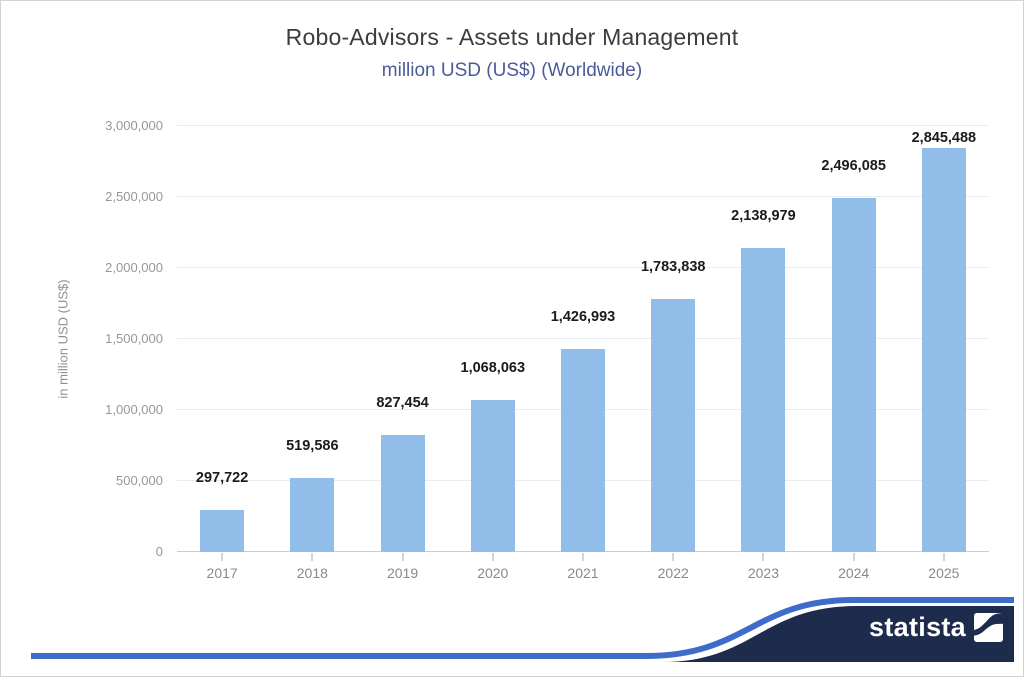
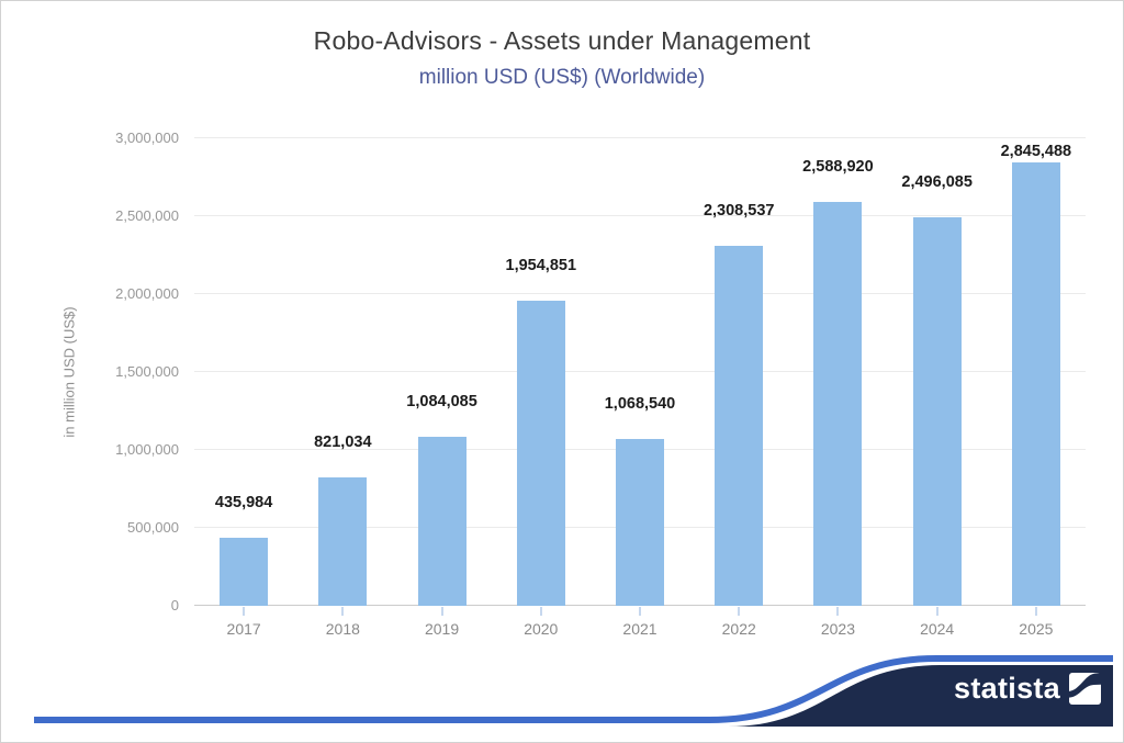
2017: 297,722 -> 435,984
2018: 519,586 -> 821,034
2019: 827,454 -> 1,084,085
2020: 1,068,063 -> 1,954,851
2021: 1,426,993 -> 1,068,540
2022: 1,783,838 -> 2,308,537
2023: 2,138,979 -> 2,588,920
